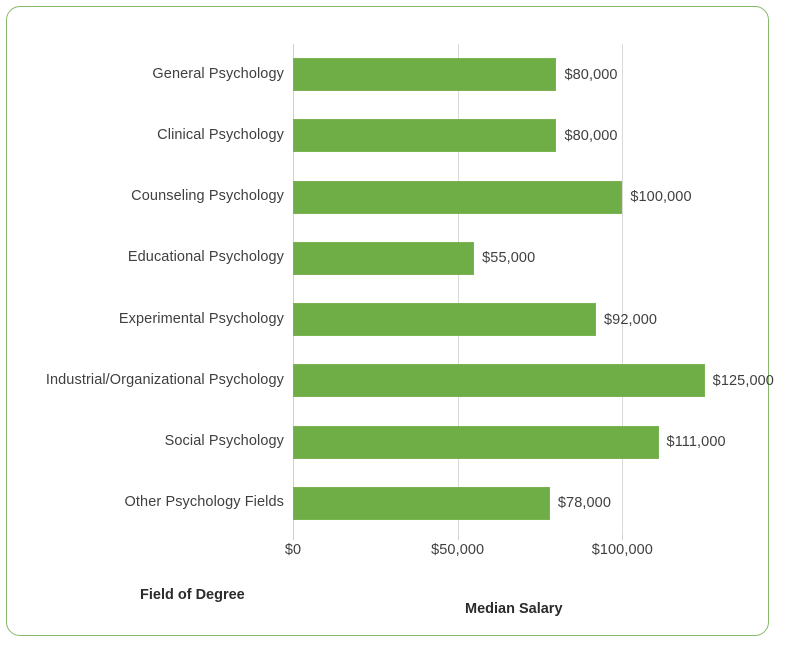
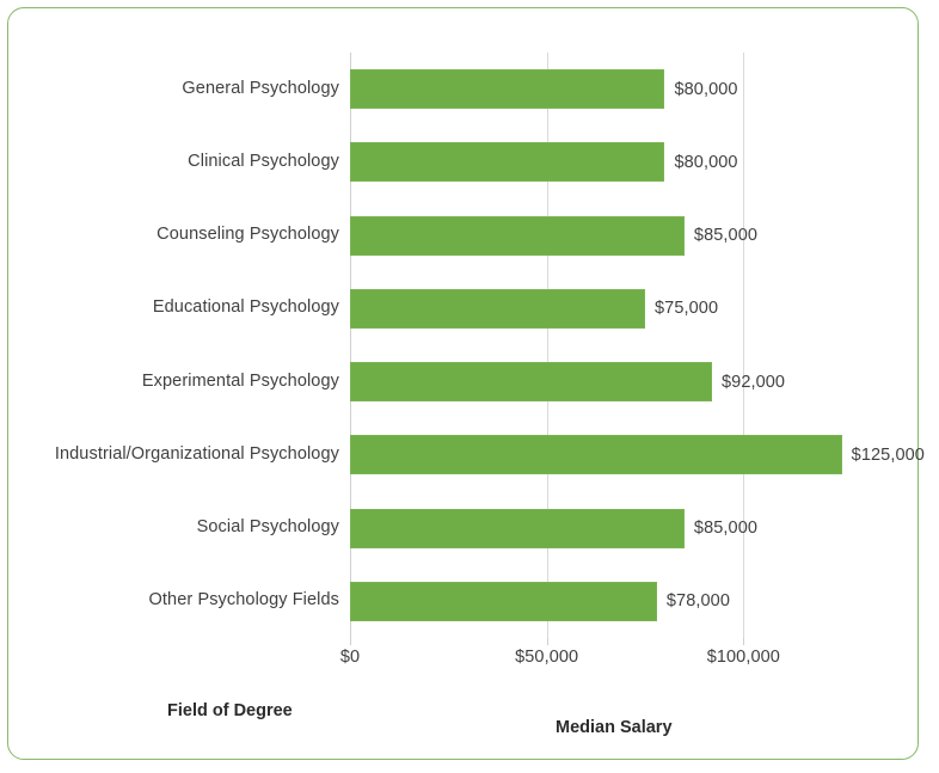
Counseling Psychology: $100,000 -> $85,000
Educational Psychology: $55,000 -> $75,000
Social Psychology: $111,000 -> $85,000
